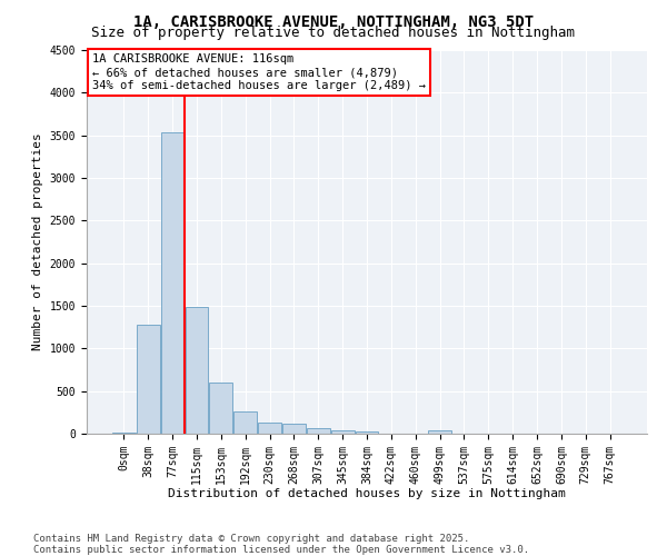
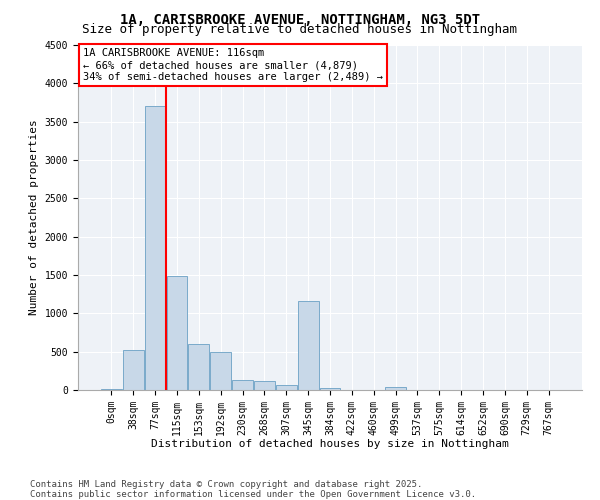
38sqm: 1280 -> 520
77sqm: 3530 -> 3700
192sqm: 260 -> 500
345sqm: 40 -> 1160
